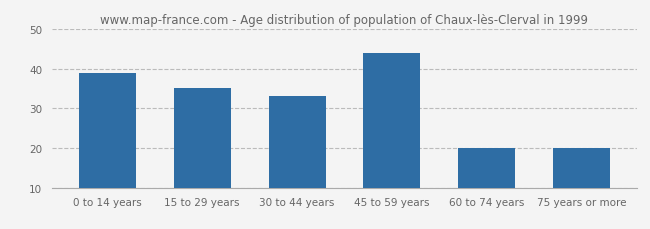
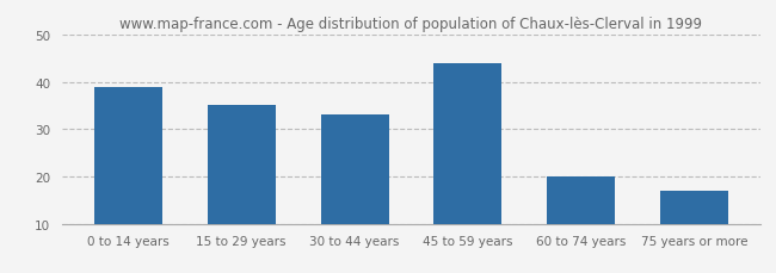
75 years or more: 20 -> 17
